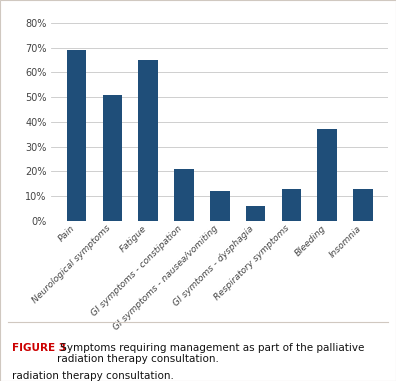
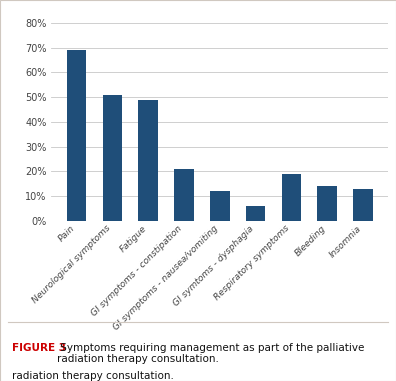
Fatigue: 65% -> 49%
Respiratory symptoms: 13% -> 19%
Bleeding: 37% -> 14%
